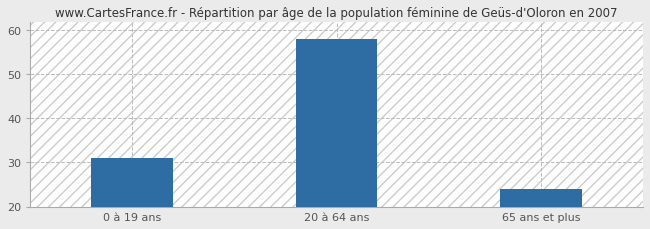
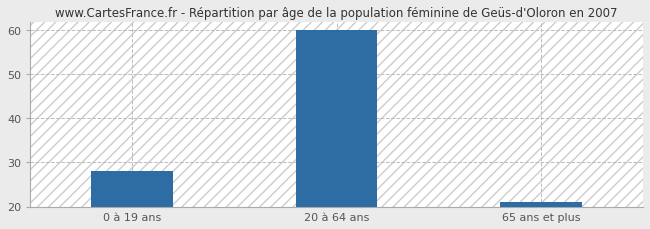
0 à 19 ans: 31 -> 28
20 à 64 ans: 58 -> 60
65 ans et plus: 24 -> 21
